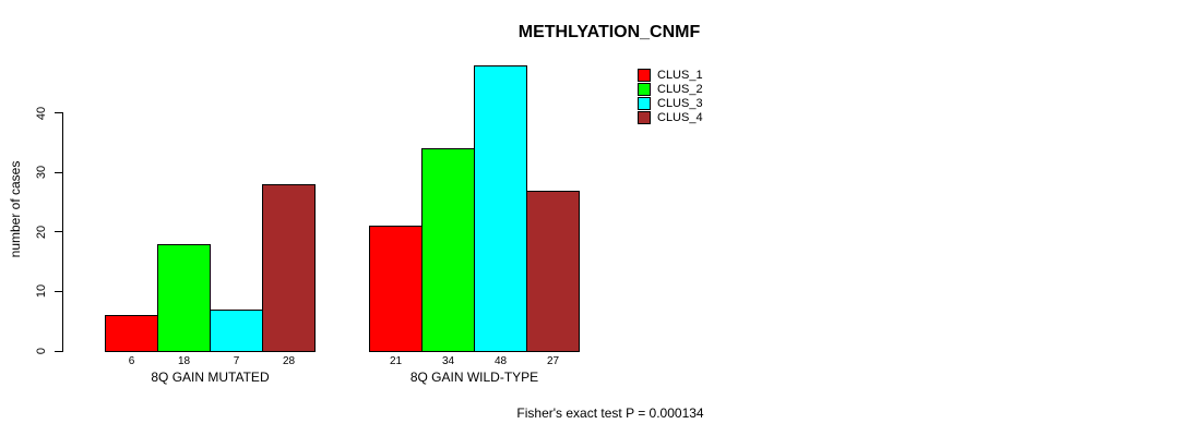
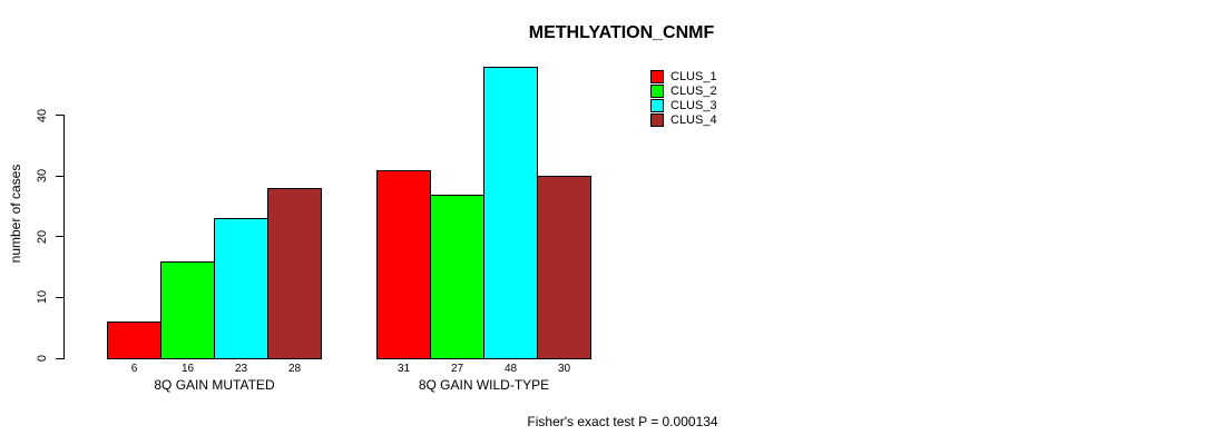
CLUS_2/8Q GAIN MUTATED: 18 -> 16
CLUS_3/8Q GAIN MUTATED: 7 -> 23
CLUS_1/8Q GAIN WILD-TYPE: 21 -> 31
CLUS_2/8Q GAIN WILD-TYPE: 34 -> 27
CLUS_4/8Q GAIN WILD-TYPE: 27 -> 30
